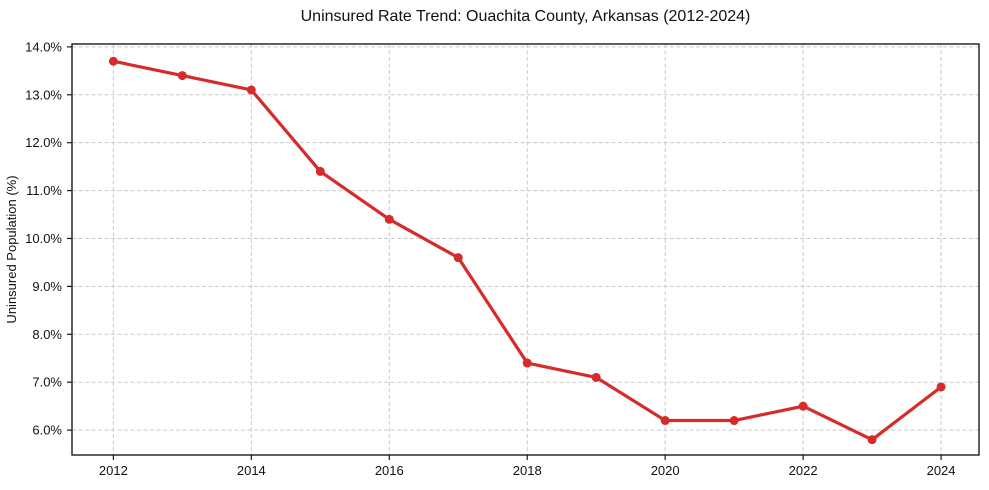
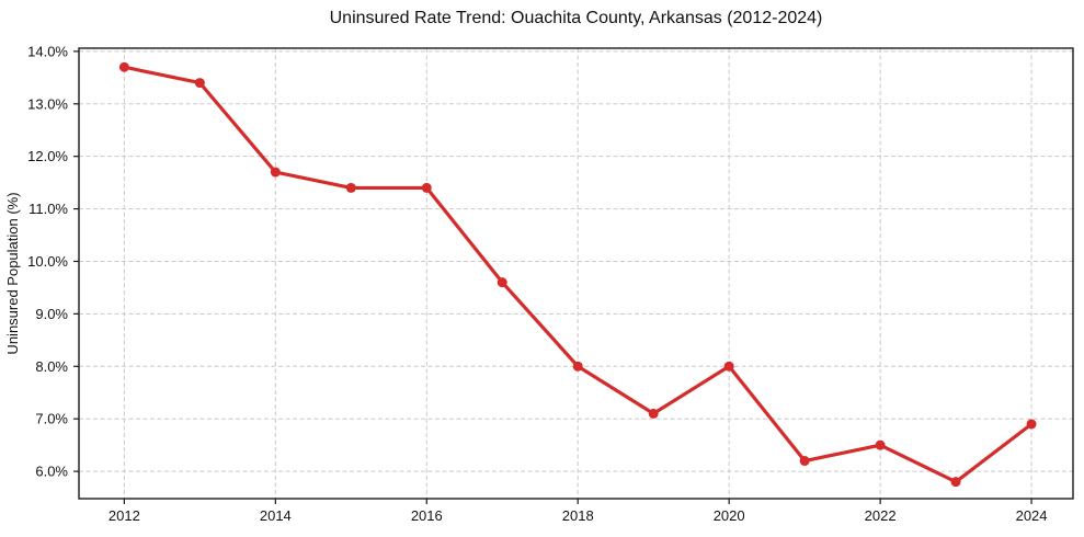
2014: 13.1% -> 11.7%
2016: 10.4% -> 11.4%
2018: 7.4% -> 8.0%
2020: 6.2% -> 8.0%
